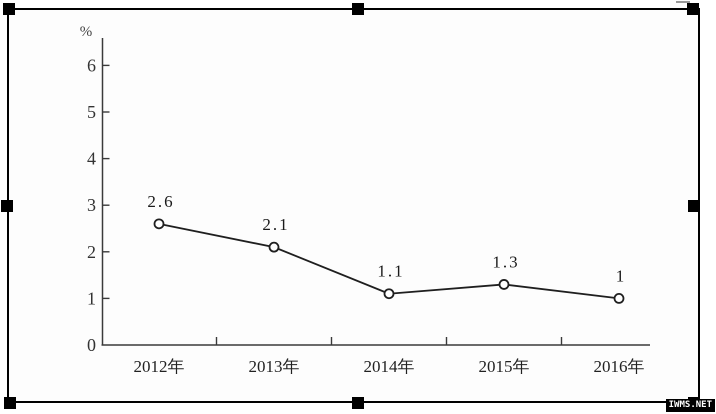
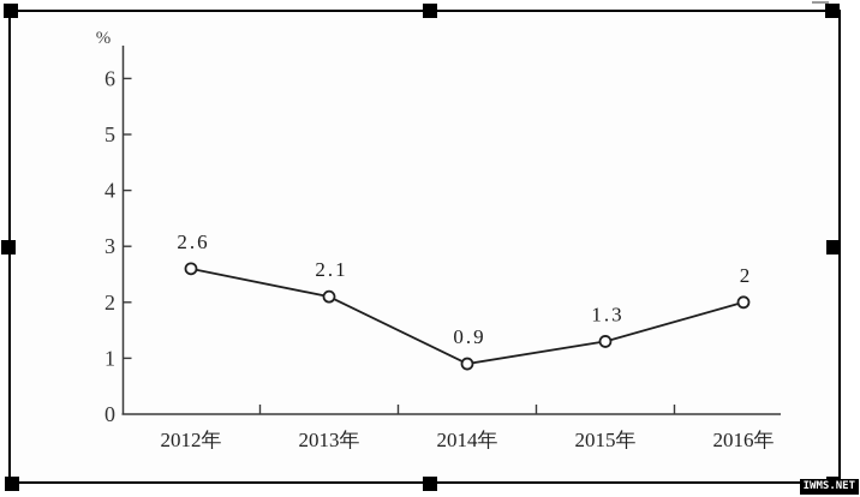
2014年: 1.1 -> 0.9
2016年: 1 -> 2
